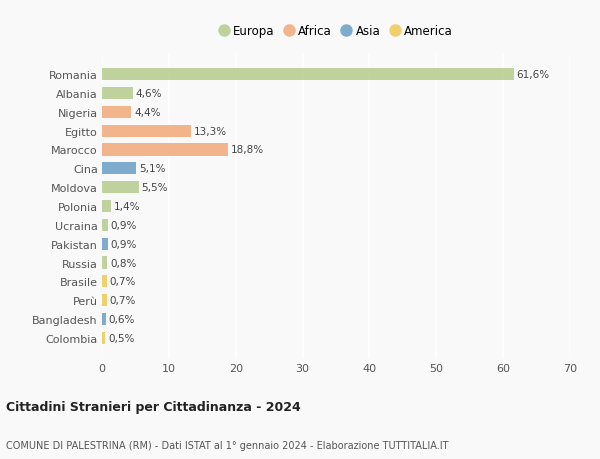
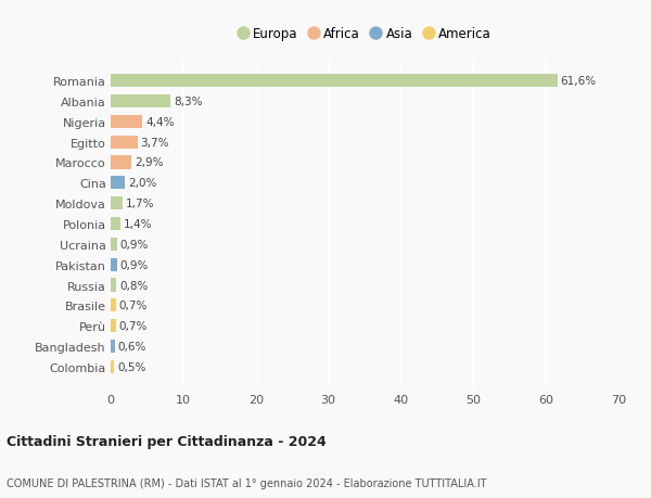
Albania: 4,6% -> 8,3%
Egitto: 13,3% -> 3,7%
Marocco: 18,8% -> 2,9%
Cina: 5,1% -> 2,0%
Moldova: 5,5% -> 1,7%
